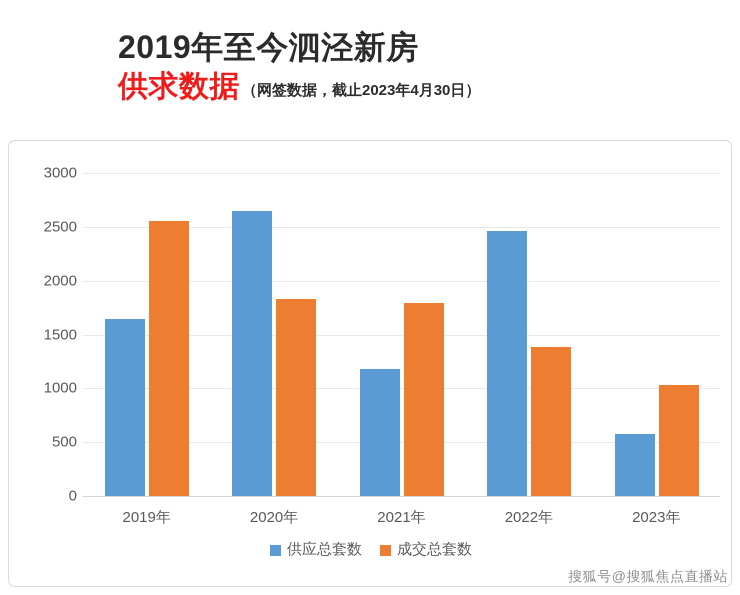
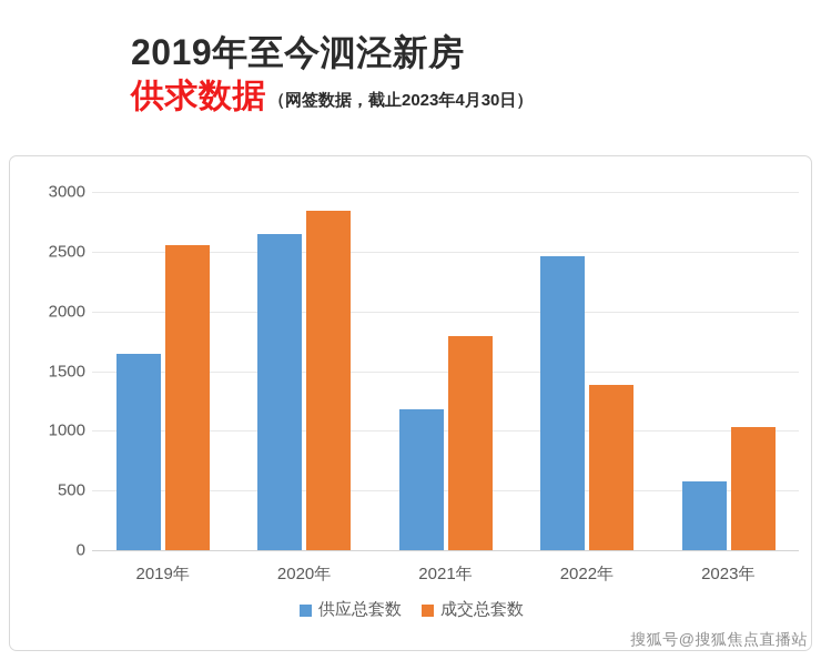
成交总套数/2020年: 1830 -> 2840
